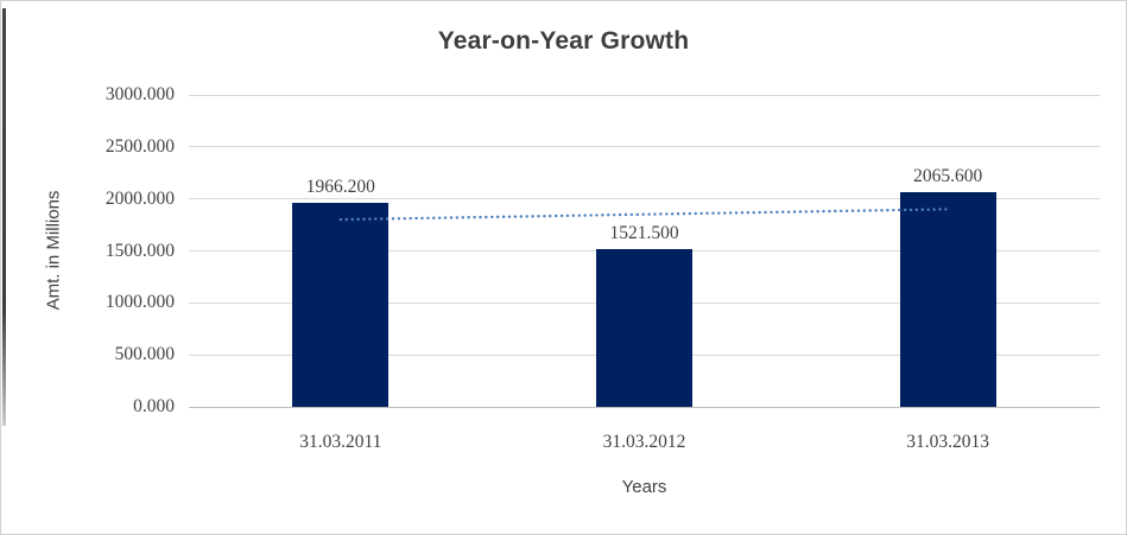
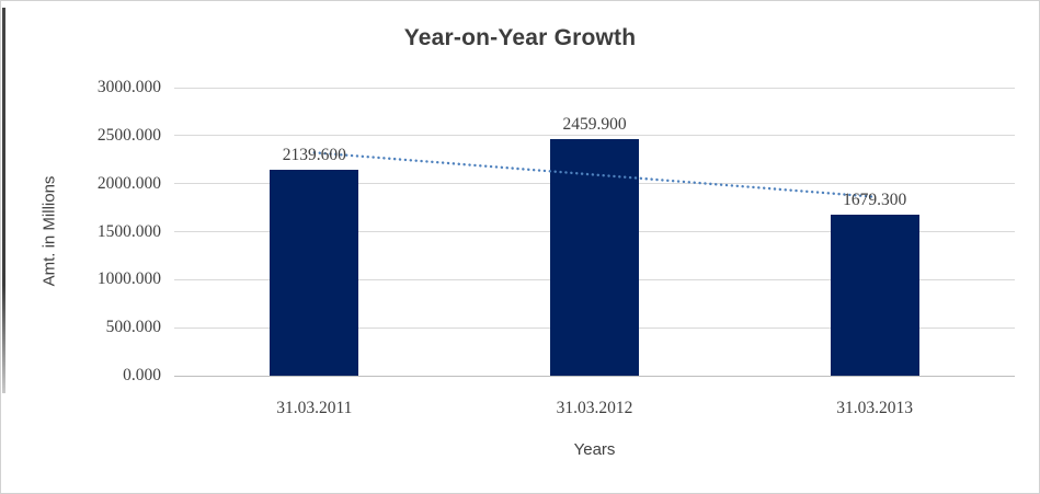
31.03.2011: 1966.200 -> 2139.600
31.03.2012: 1521.500 -> 2459.900
31.03.2013: 2065.600 -> 1679.300
